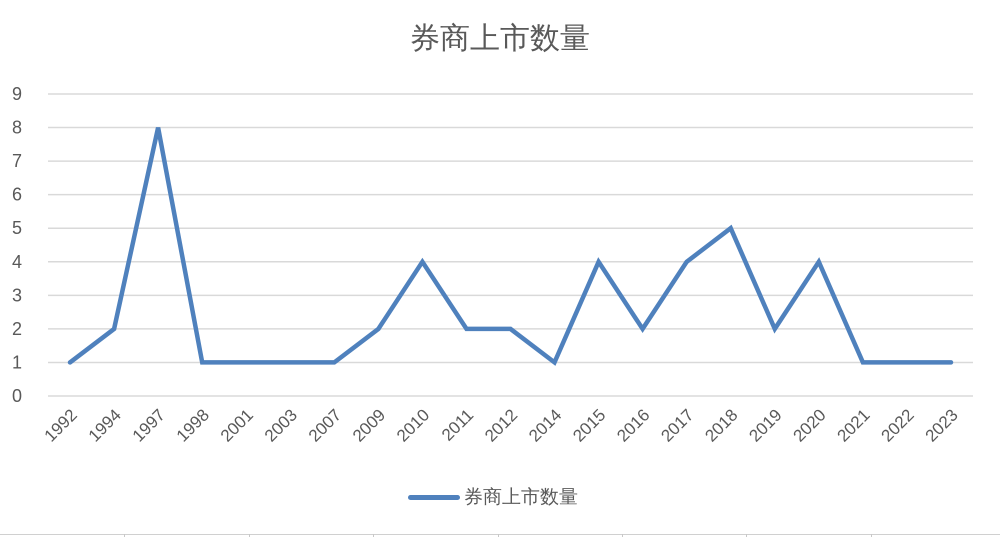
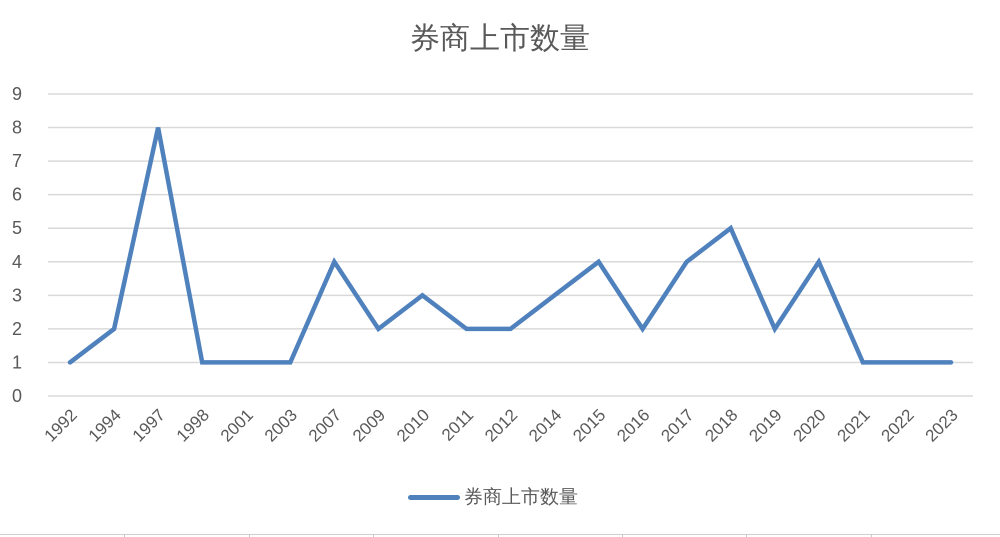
2007: 1 -> 4
2010: 4 -> 3
2014: 1 -> 3
